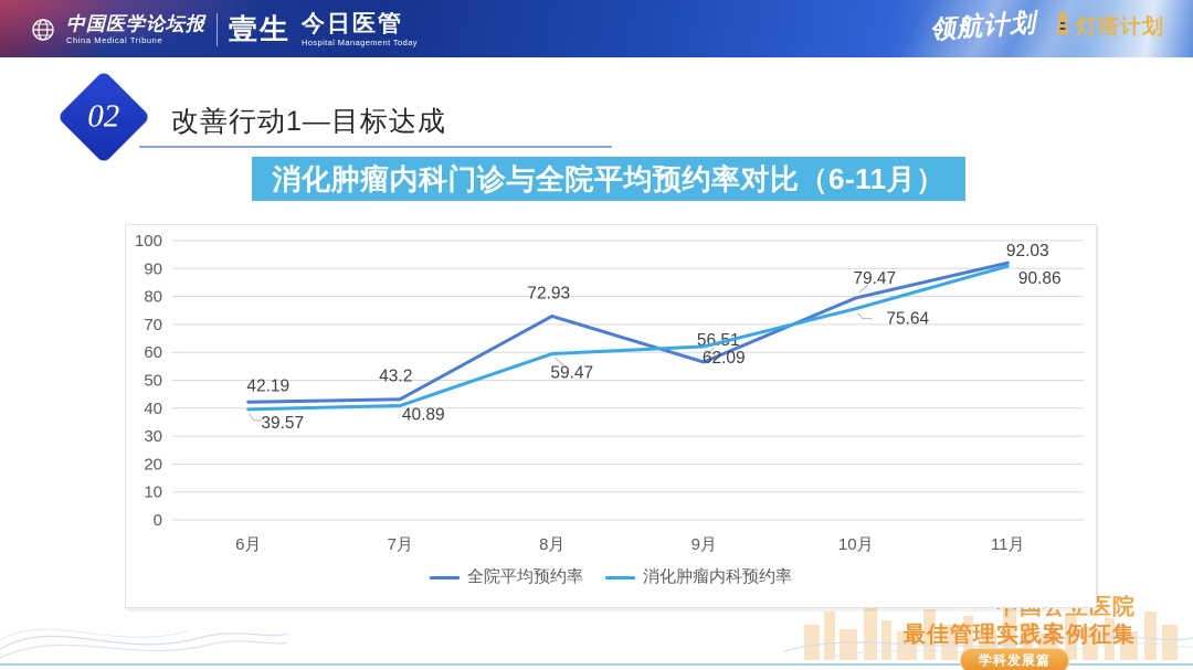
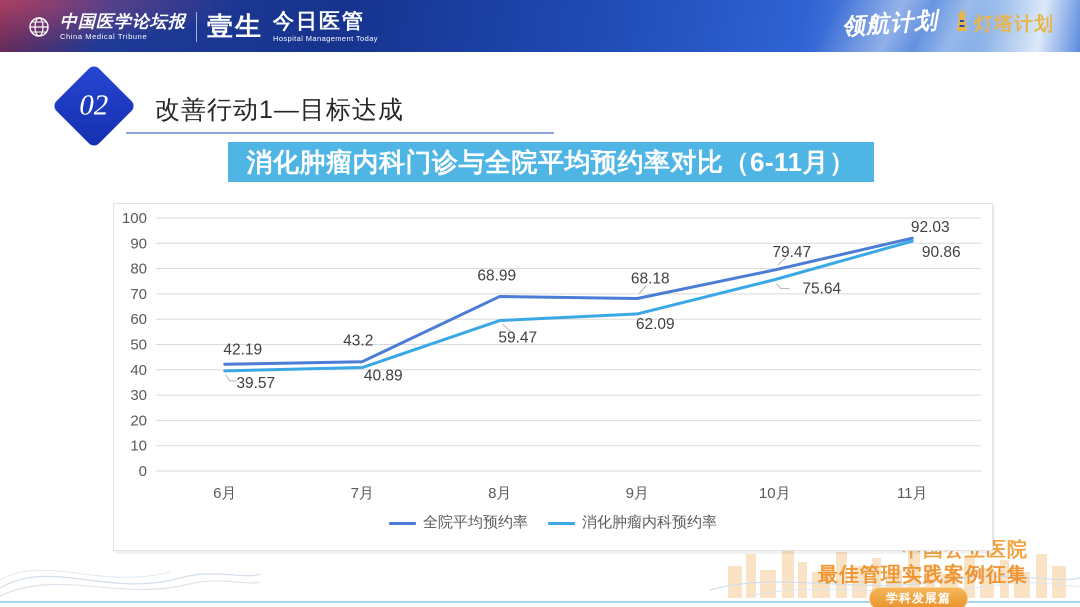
全院平均预约率/8月: 72.93 -> 68.99
全院平均预约率/9月: 56.51 -> 68.18
